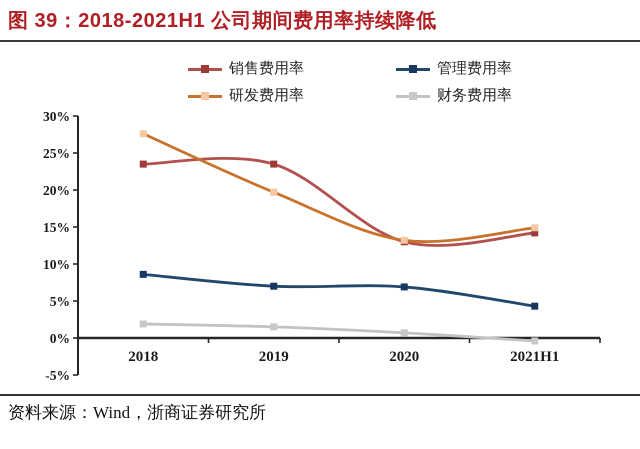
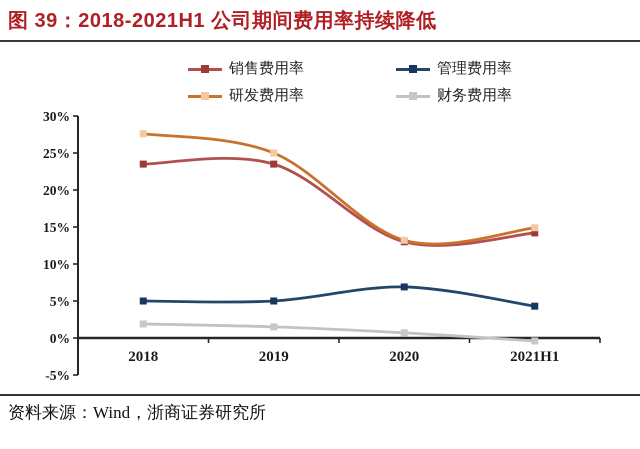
管理费用率/2018: 9% -> 5%
研发费用率/2019: 20% -> 25%
管理费用率/2019: 7% -> 5%
